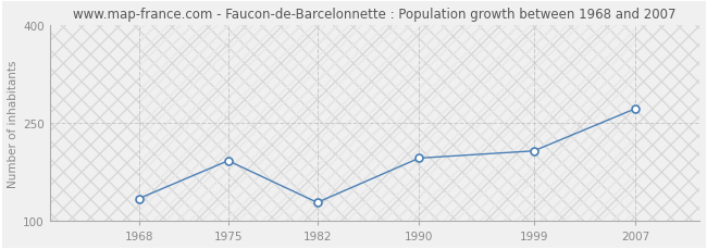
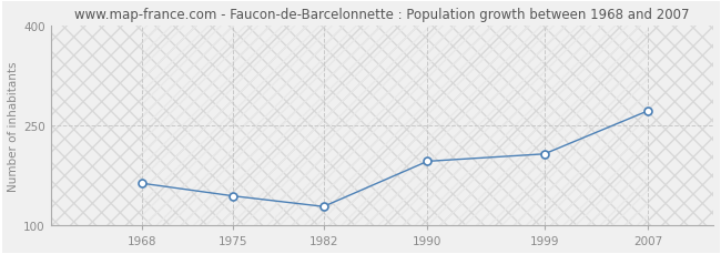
1968: 134 -> 163
1975: 192 -> 144
